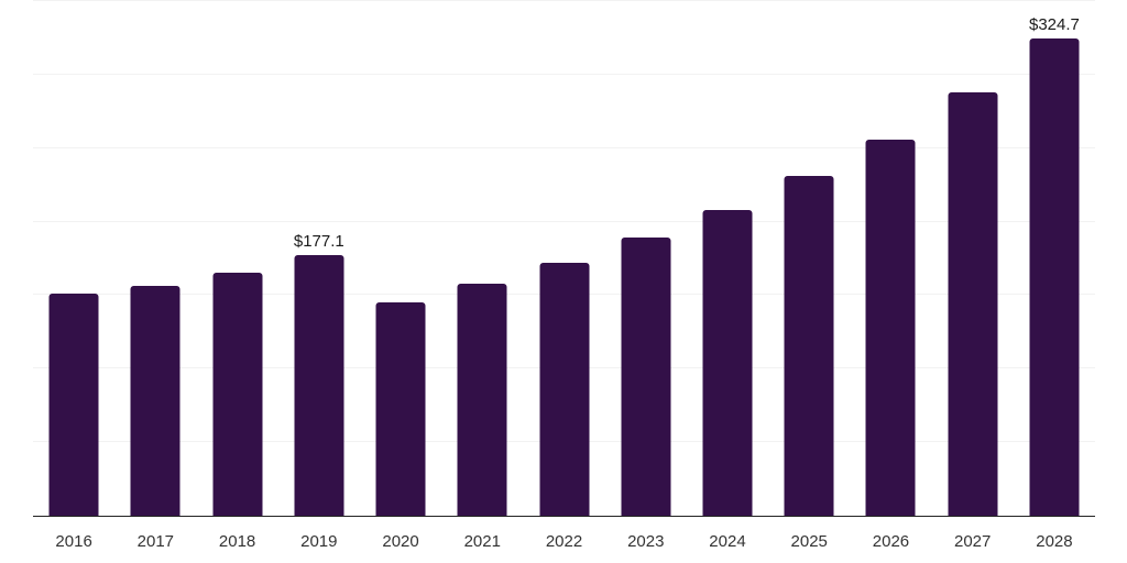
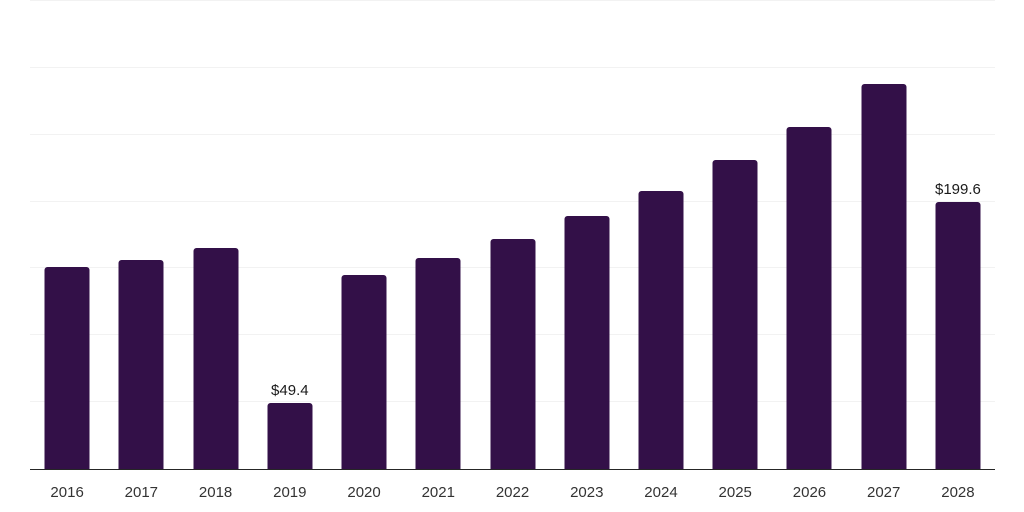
2019: $177.1 -> $49.4
2028: $324.7 -> $199.6
